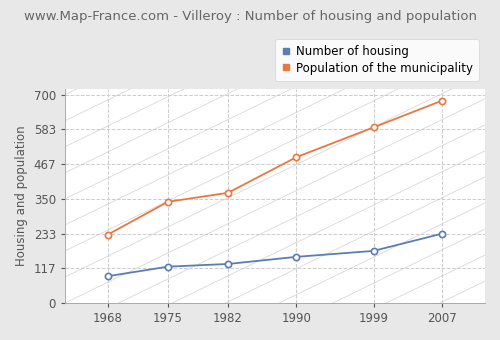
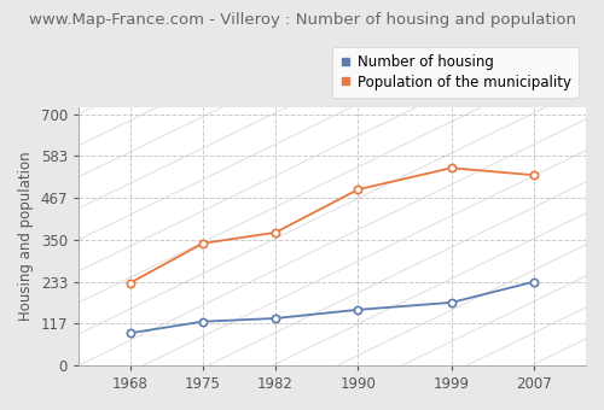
Population of the municipality/1999: 590 -> 550
Population of the municipality/2007: 680 -> 530
